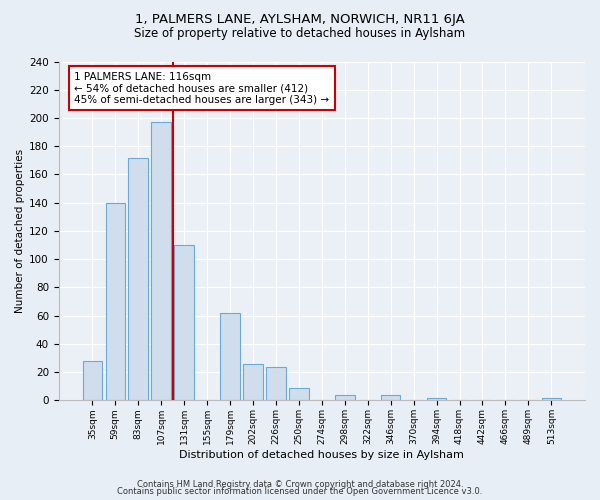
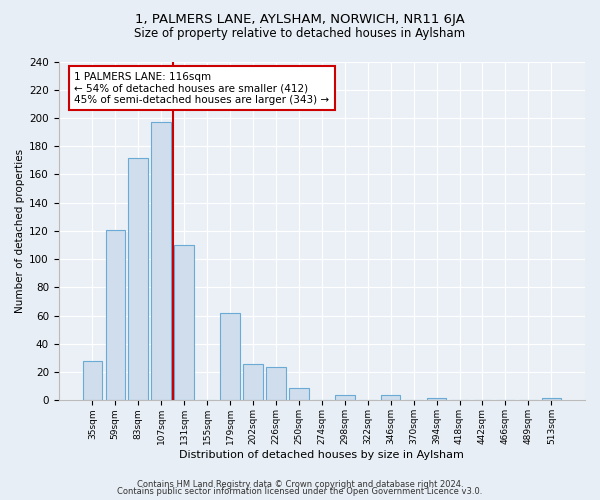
59sqm: 140 -> 121
